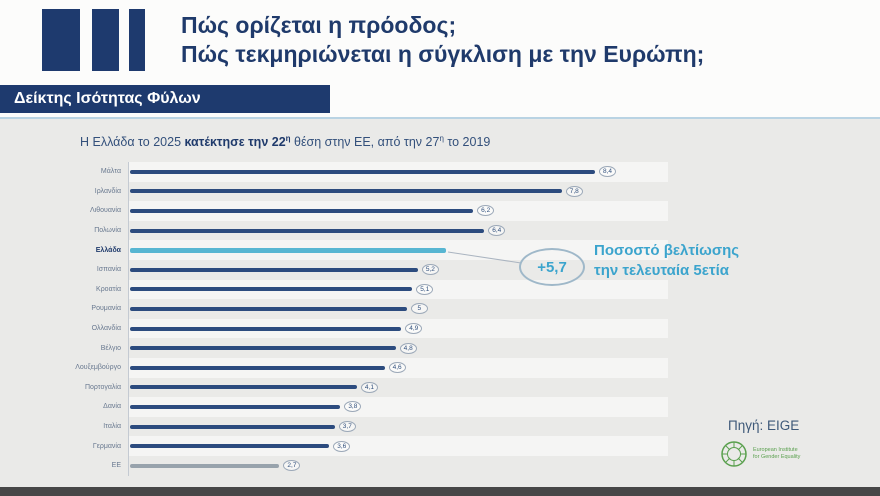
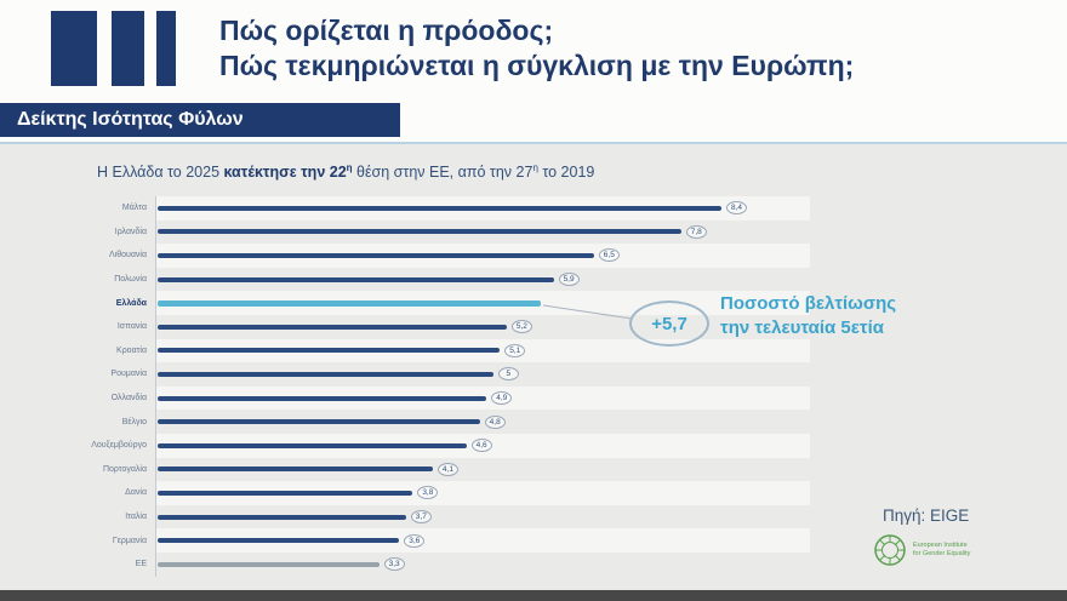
Λιθουανία: 6,2 -> 6,5
Πολωνία: 6,4 -> 5,9
ΕΕ: 2,7 -> 3,3
